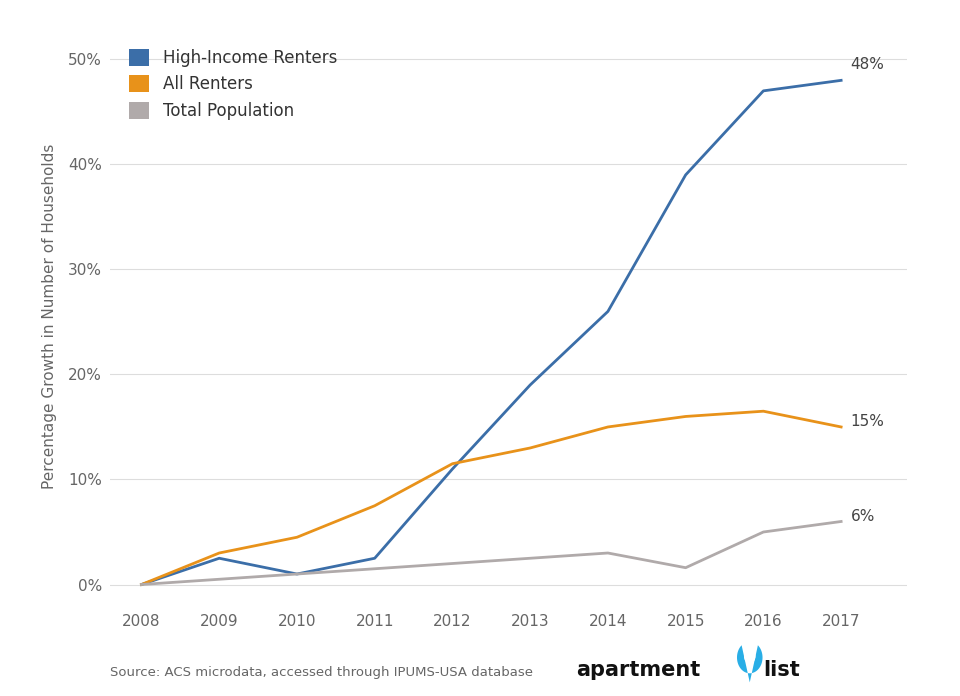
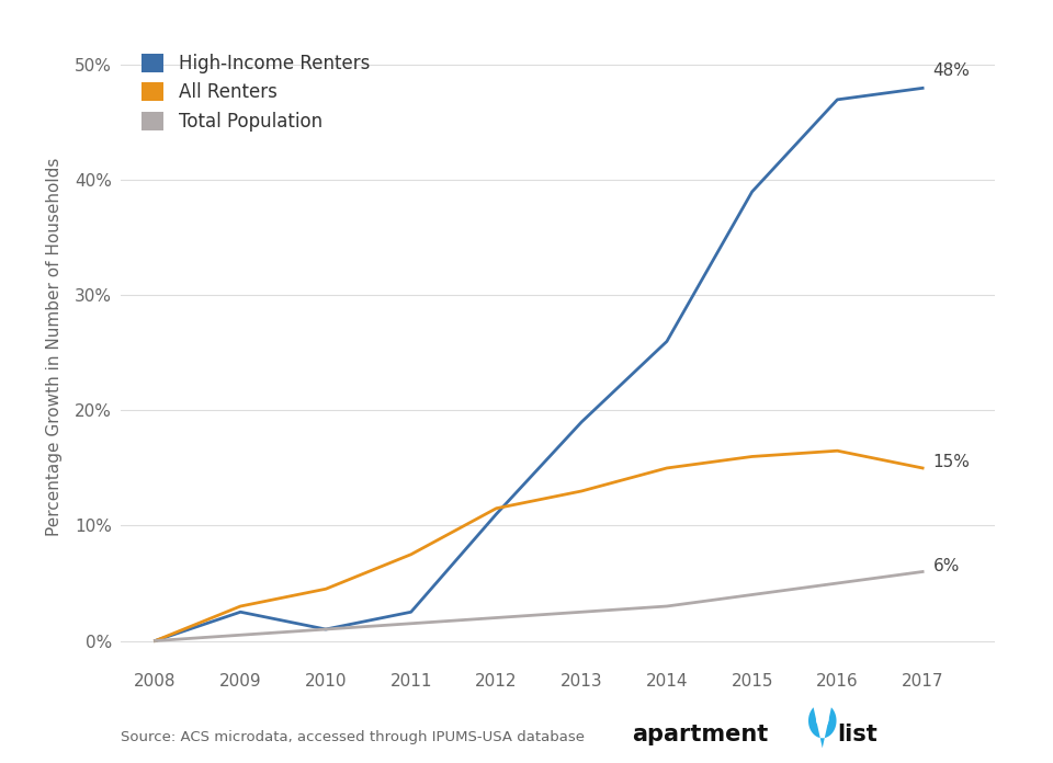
Total Population/2015: 1.6% -> 4.0%
